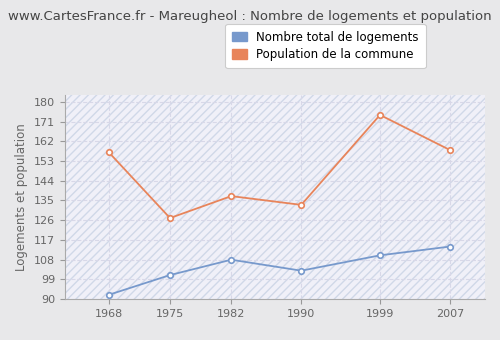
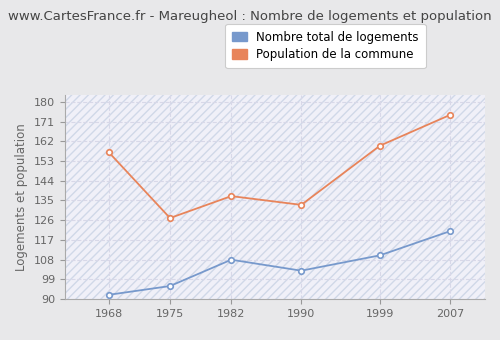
Nombre total de logements/1975: 101 -> 96
Population de la commune/1999: 174 -> 160
Nombre total de logements/2007: 114 -> 121
Population de la commune/2007: 158 -> 174
